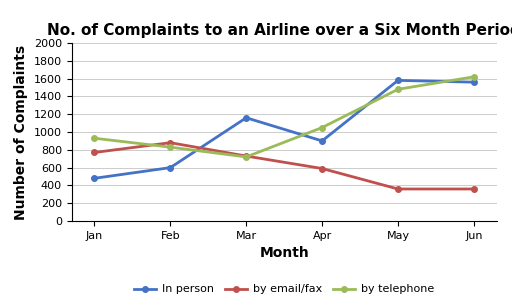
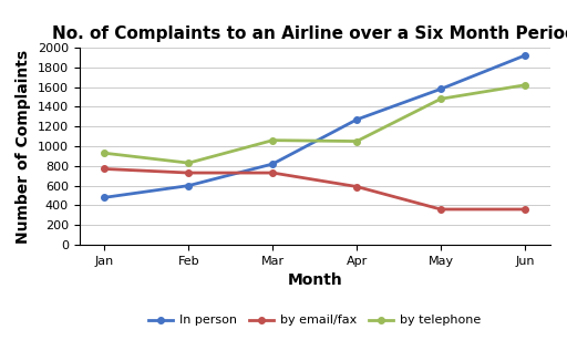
by email/fax/Feb: 880 -> 730
In person/Mar: 1160 -> 820
by telephone/Mar: 720 -> 1060
In person/Apr: 900 -> 1270
In person/Jun: 1560 -> 1920
